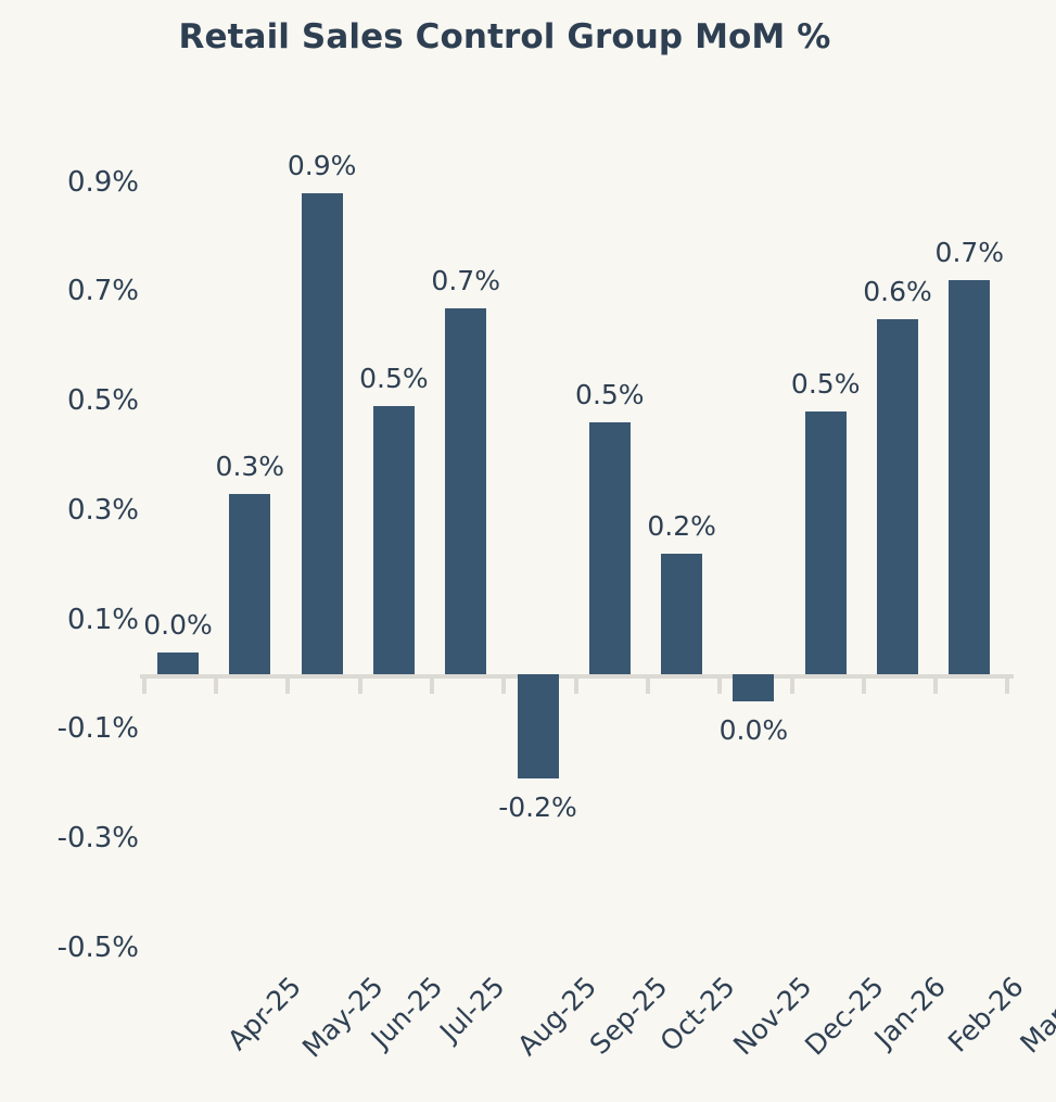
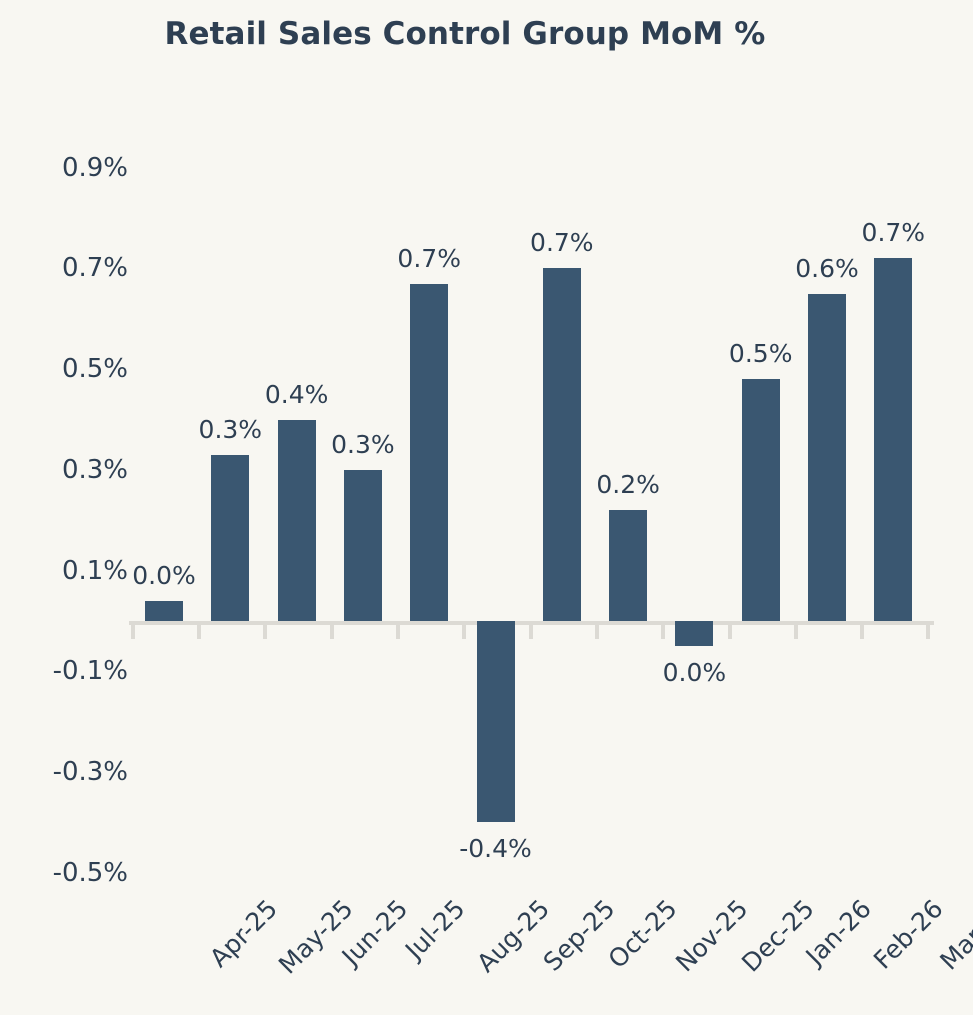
Jun-25: 0.9% -> 0.4%
Jul-25: 0.5% -> 0.3%
Sep-25: -0.2% -> -0.4%
Oct-25: 0.5% -> 0.7%
